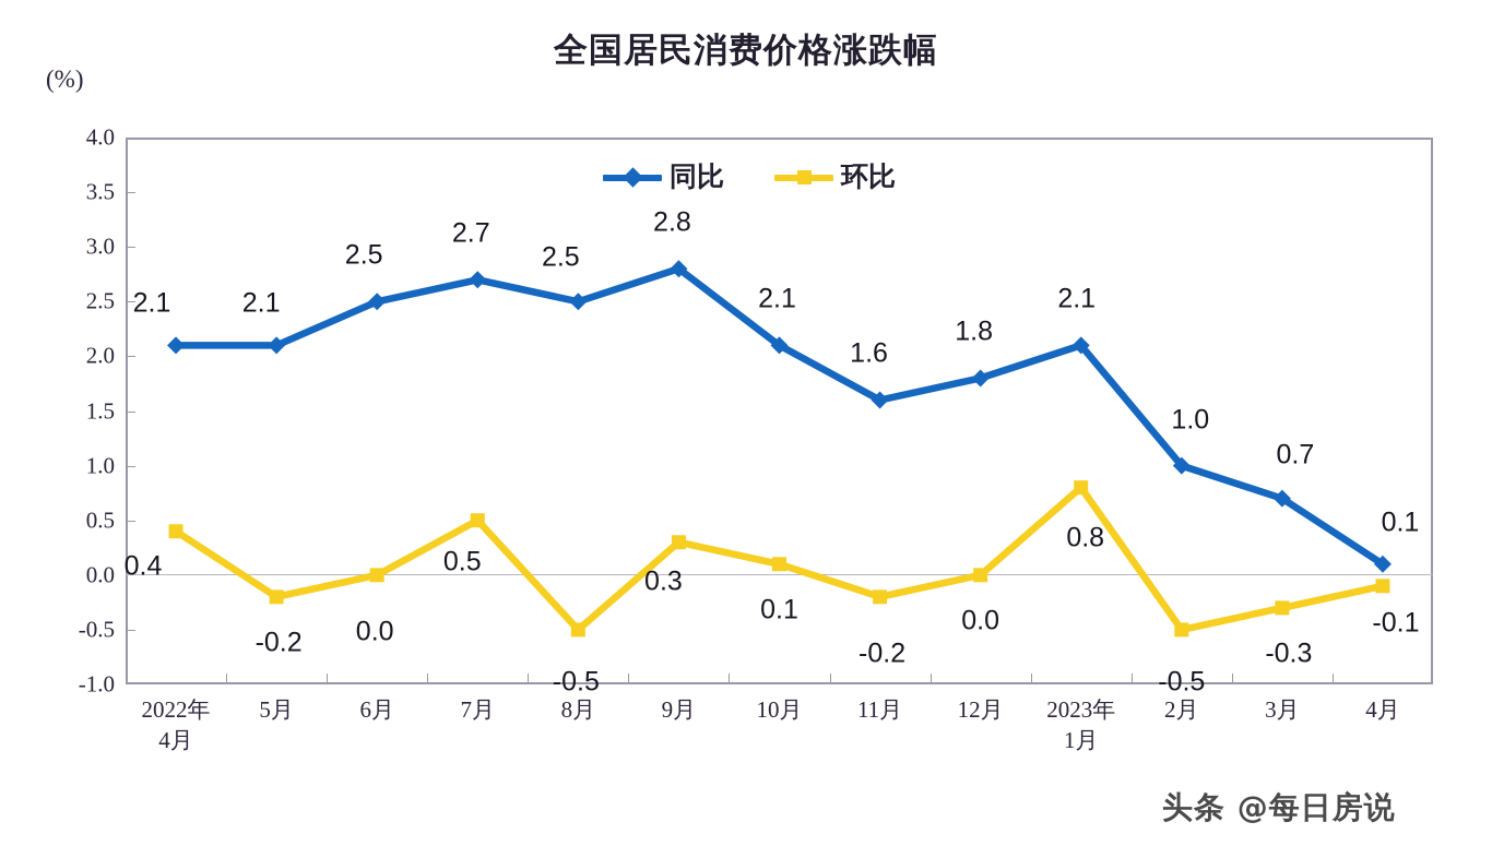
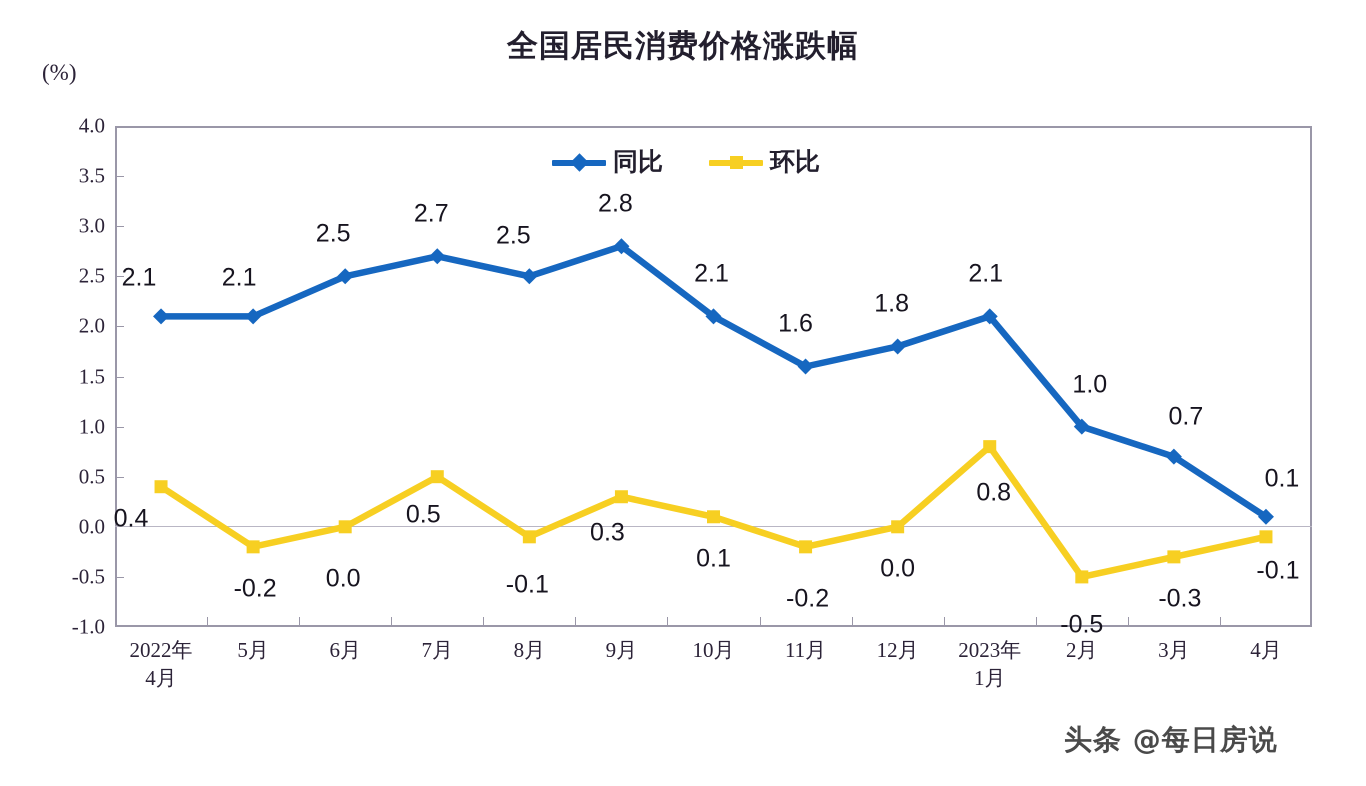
环比/8月: -0.5 -> -0.1
